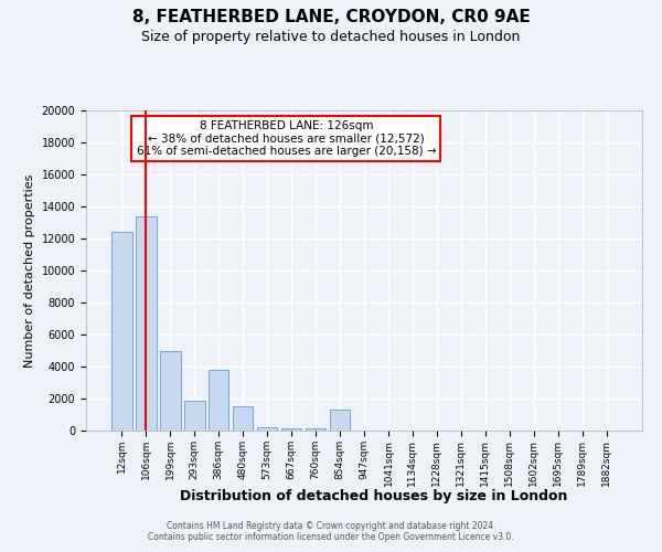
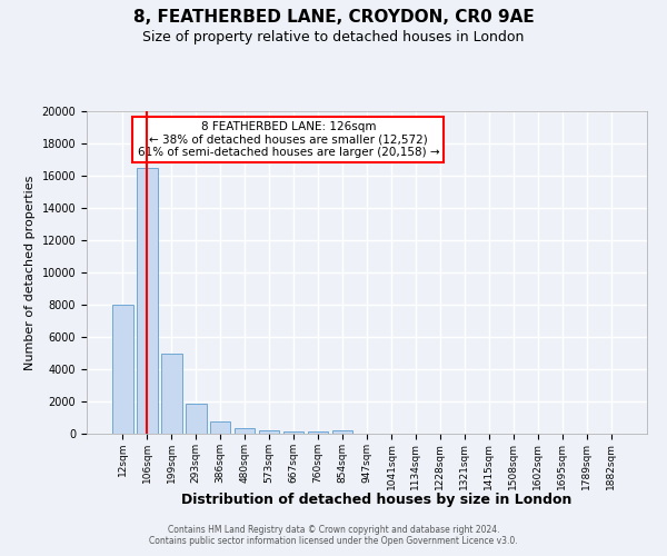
12sqm: 12400 -> 8000
106sqm: 13400 -> 16500
386sqm: 3800 -> 800
480sqm: 1500 -> 400
854sqm: 1300 -> 200
